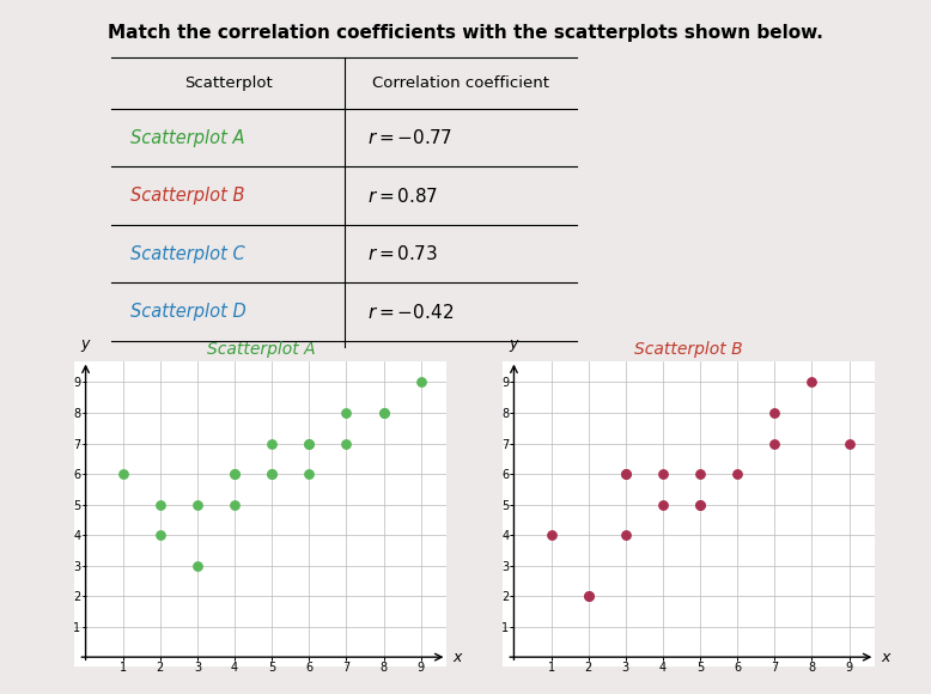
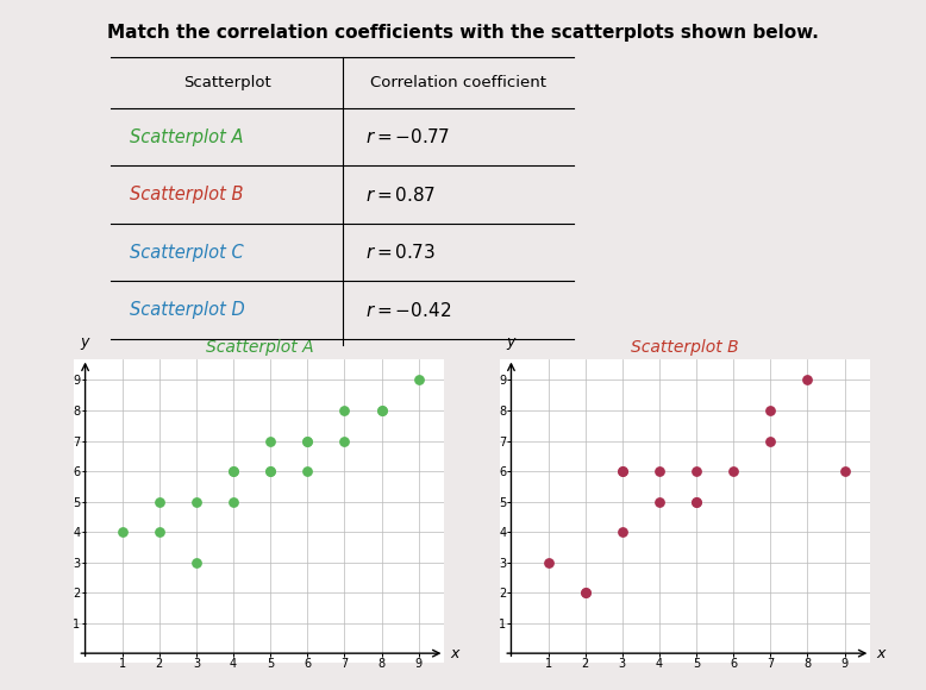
Scatterplot A/1: 6 -> 4
Scatterplot B/1: 4 -> 3
Scatterplot B/9: 7 -> 6
